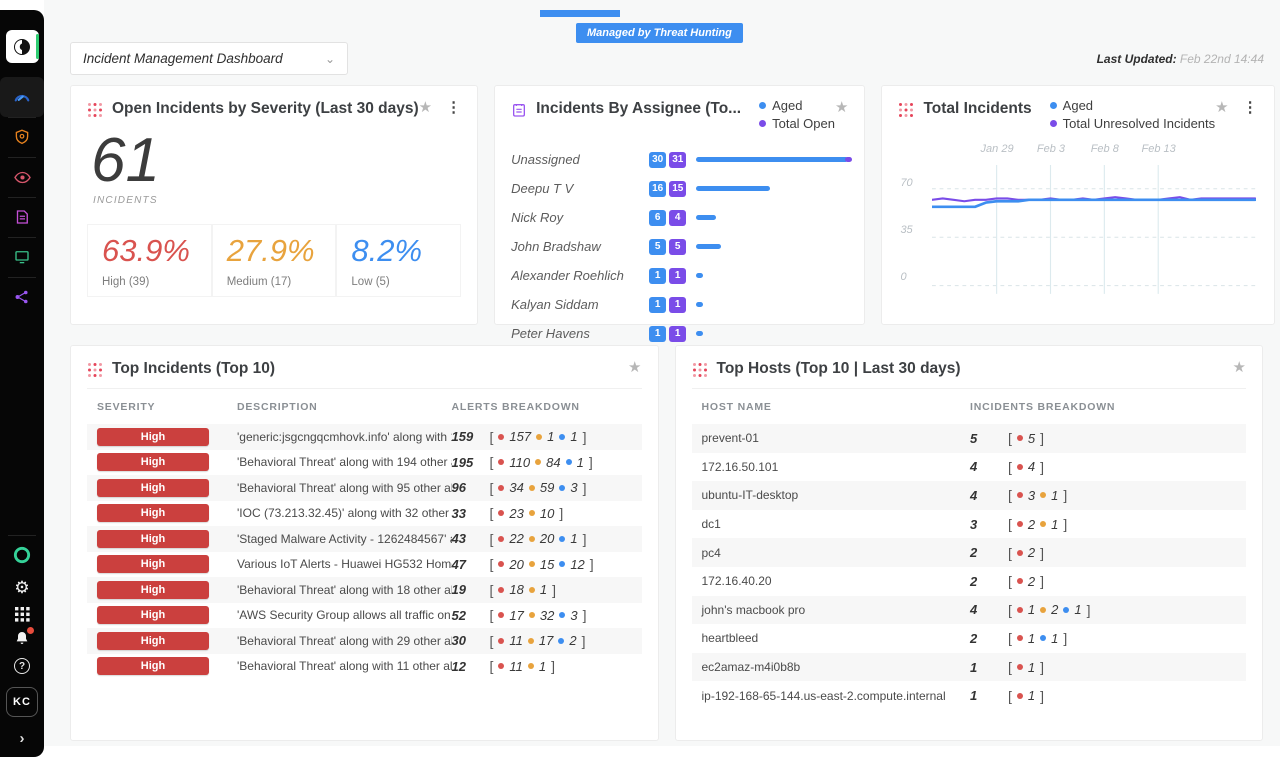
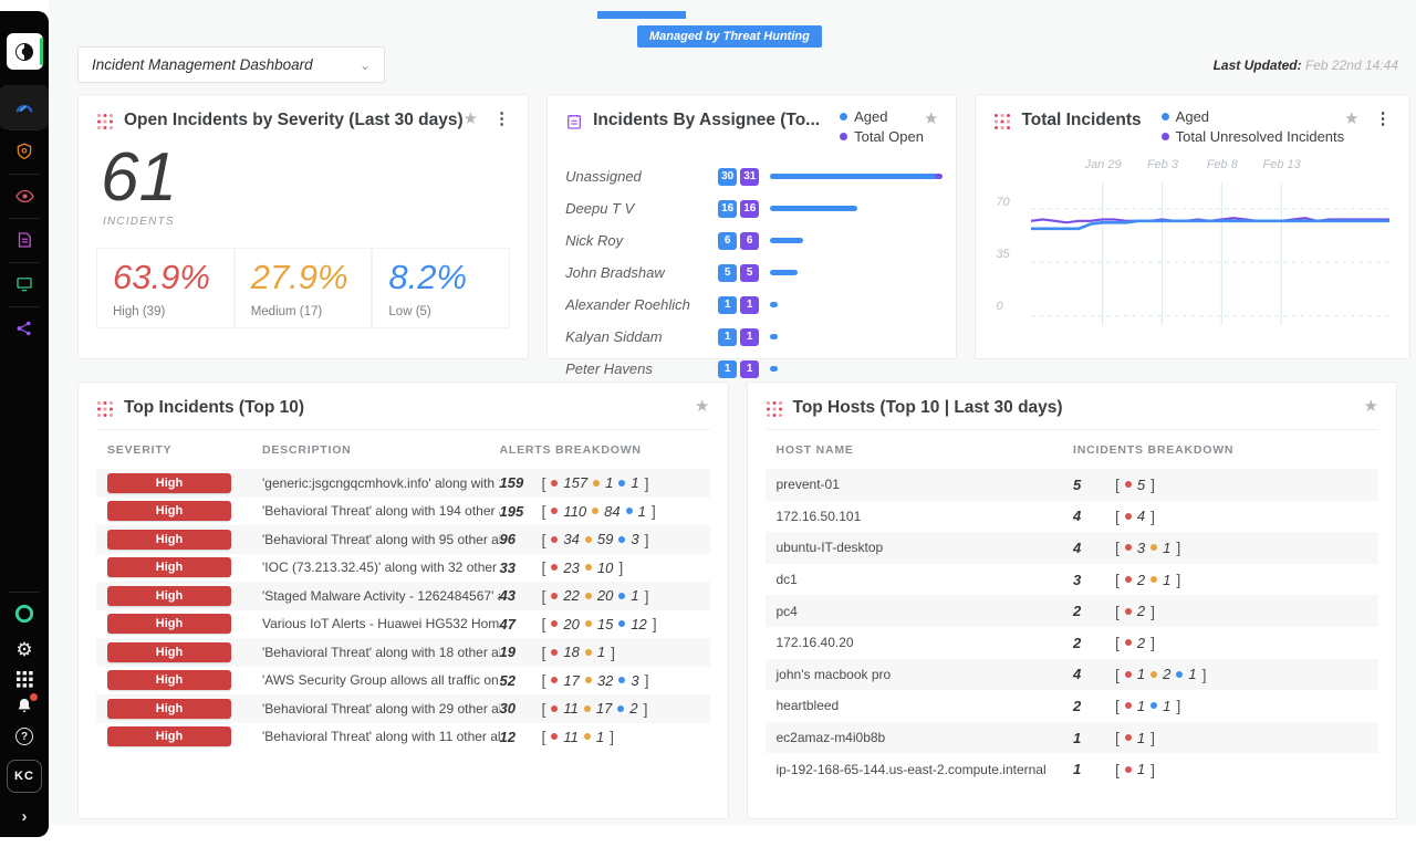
Incidents By Assignee (To.../Total Open/Deepu T V: 15 -> 16
Incidents By Assignee (To.../Total Open/Nick Roy: 4 -> 6
